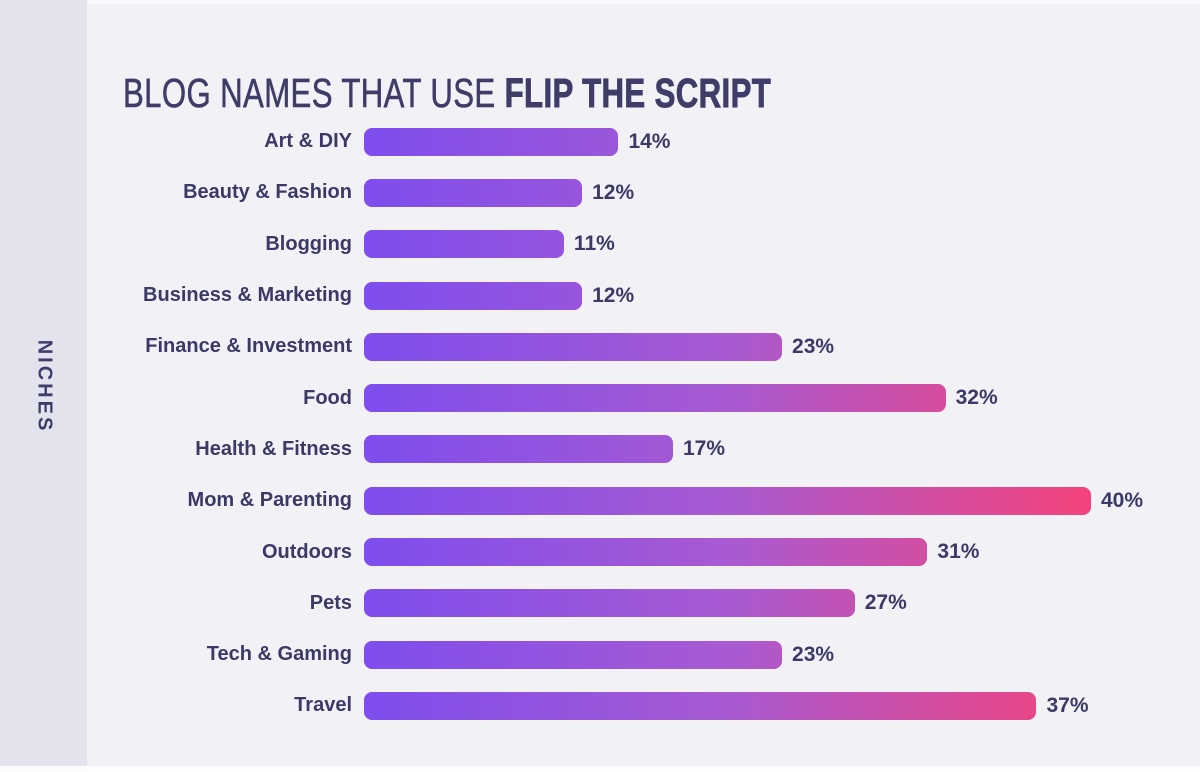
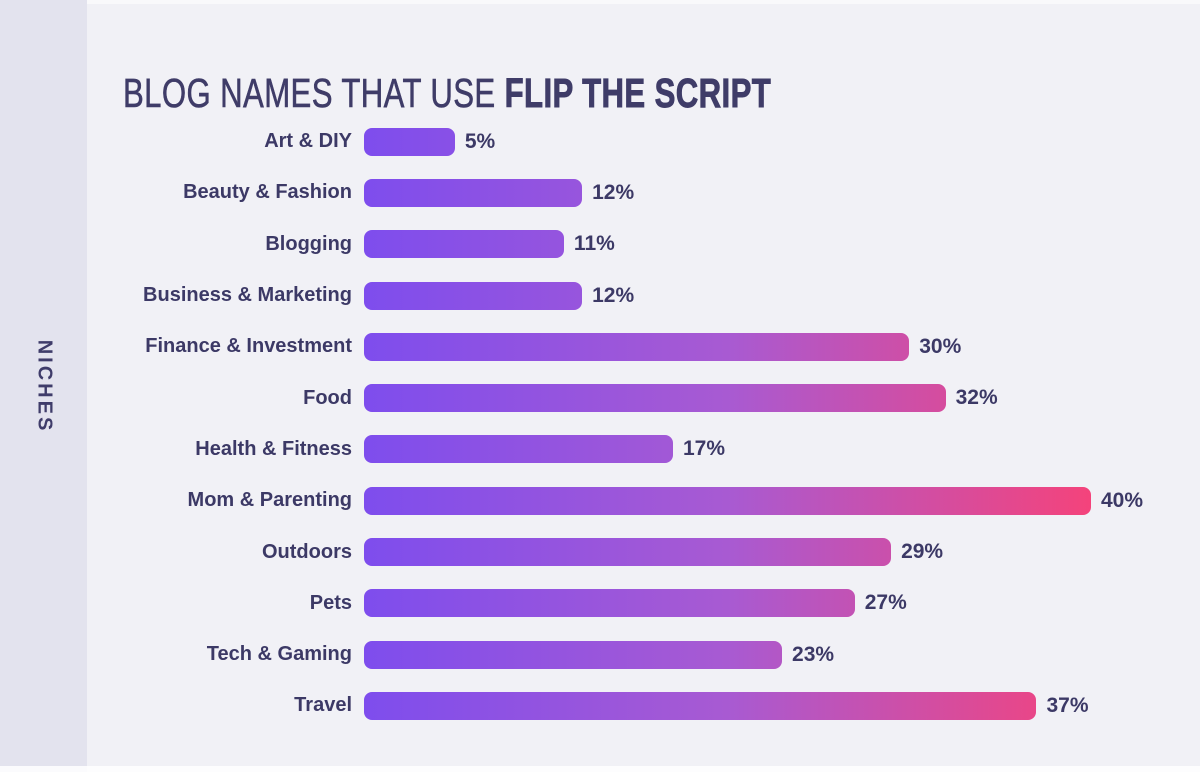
Art & DIY: 14% -> 5%
Finance & Investment: 23% -> 30%
Outdoors: 31% -> 29%
